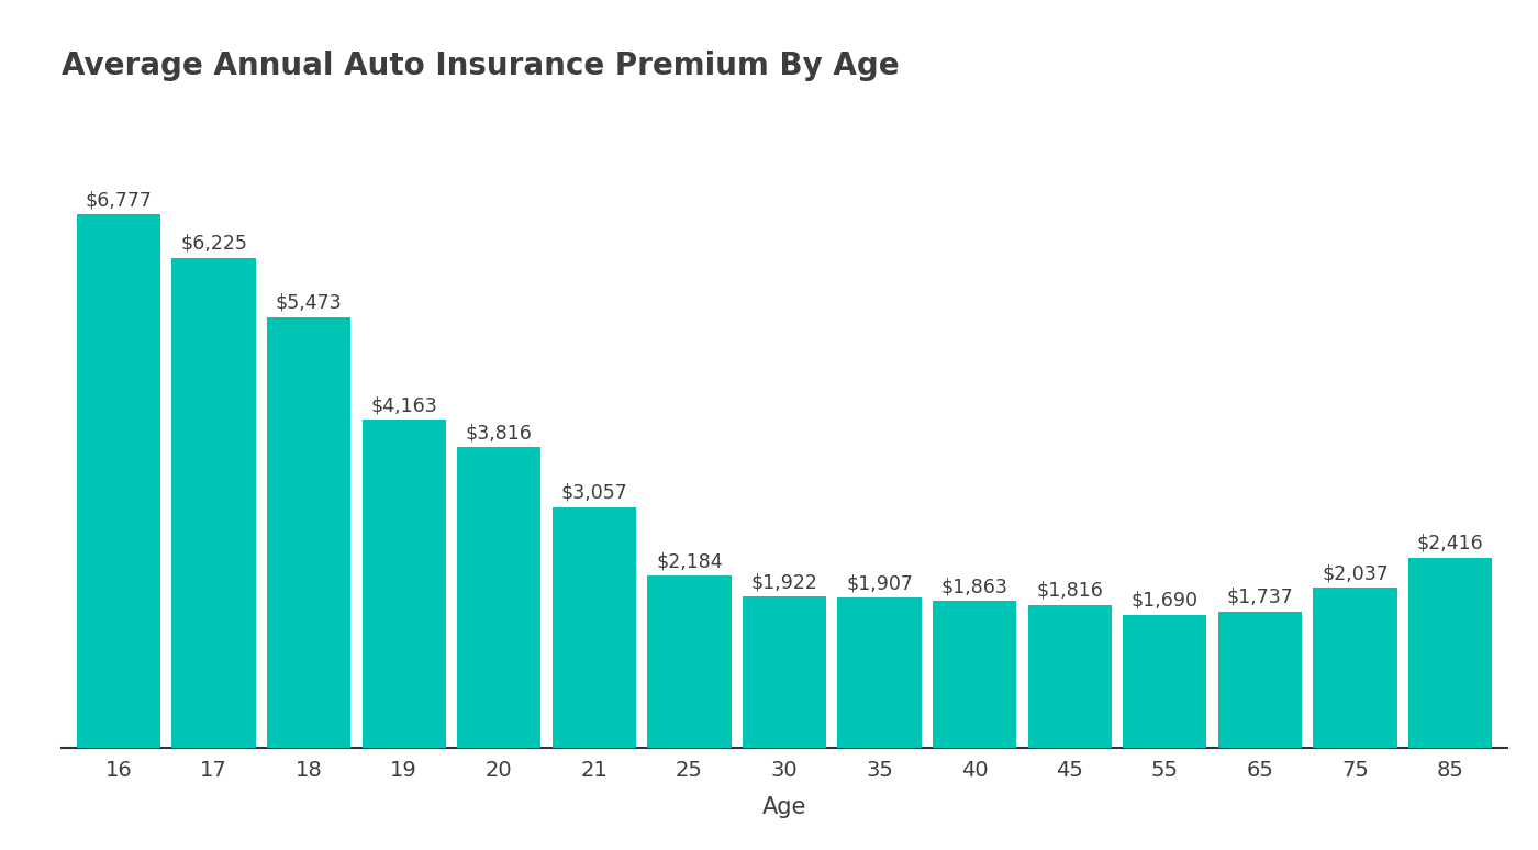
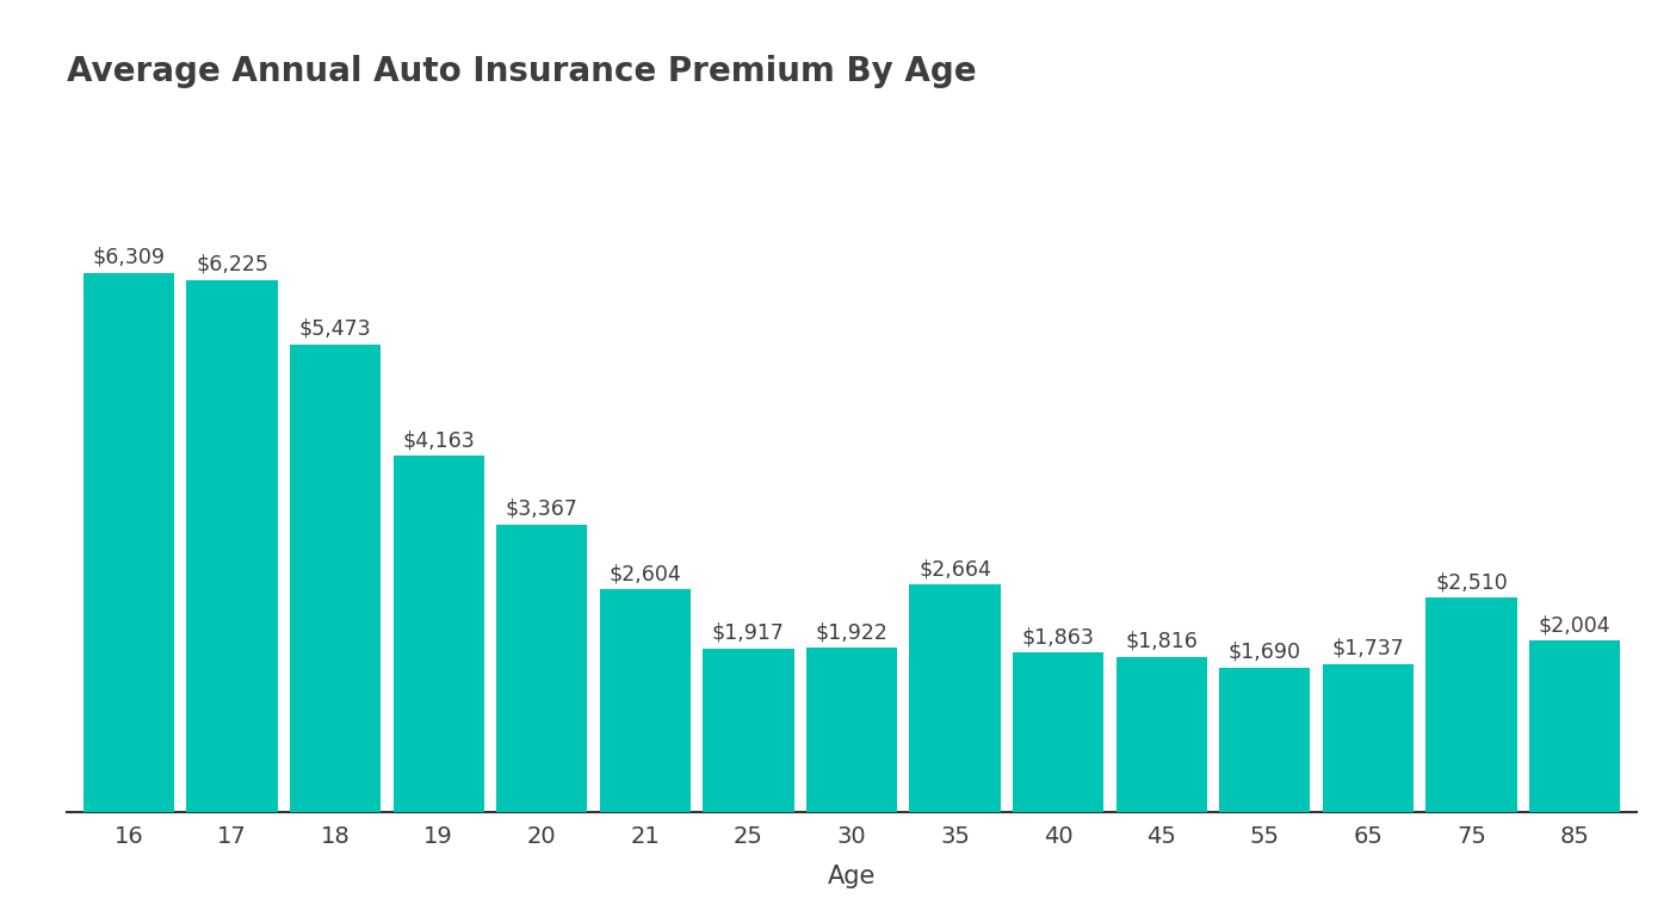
16: $6,777 -> $6,309
20: $3,816 -> $3,367
21: $3,057 -> $2,604
25: $2,184 -> $1,917
35: $1,907 -> $2,664
75: $2,037 -> $2,510
85: $2,416 -> $2,004
